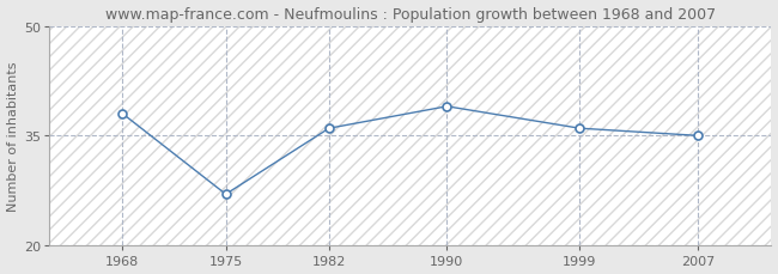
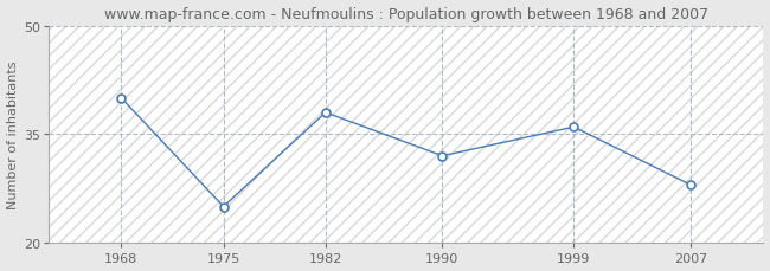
1968: 38 -> 40
1975: 27 -> 25
1982: 36 -> 38
1990: 39 -> 32
2007: 35 -> 28
